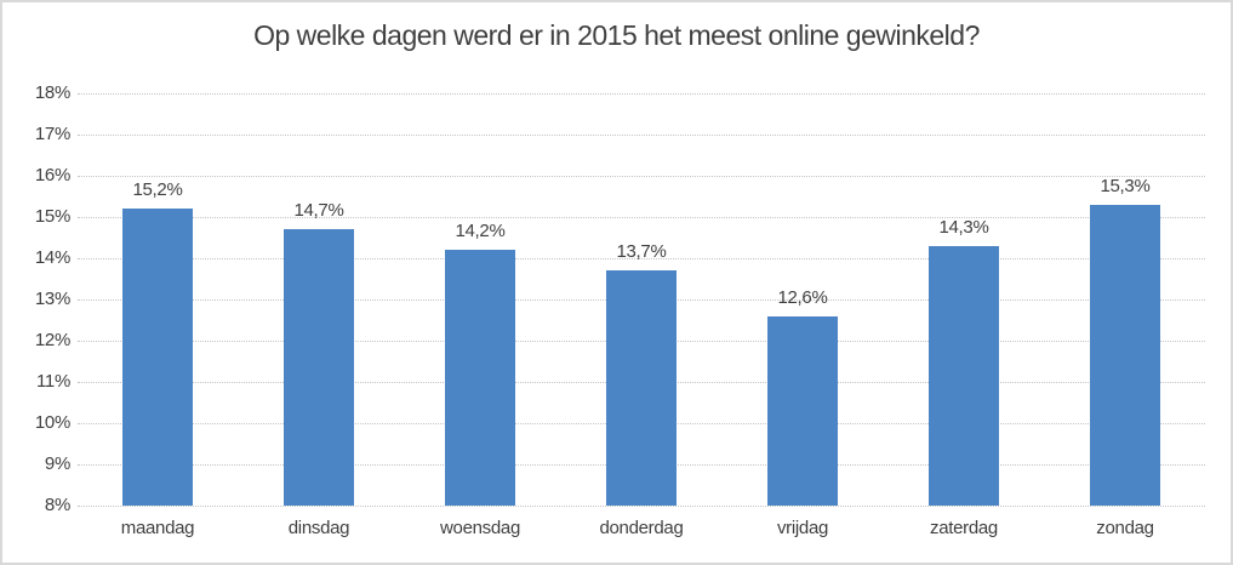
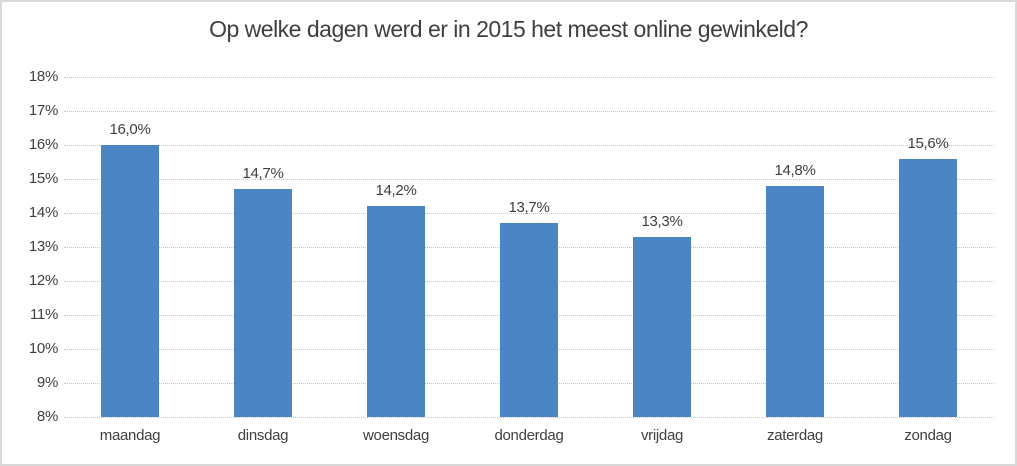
maandag: 15,2% -> 16,0%
vrijdag: 12,6% -> 13,3%
zaterdag: 14,3% -> 14,8%
zondag: 15,3% -> 15,6%
